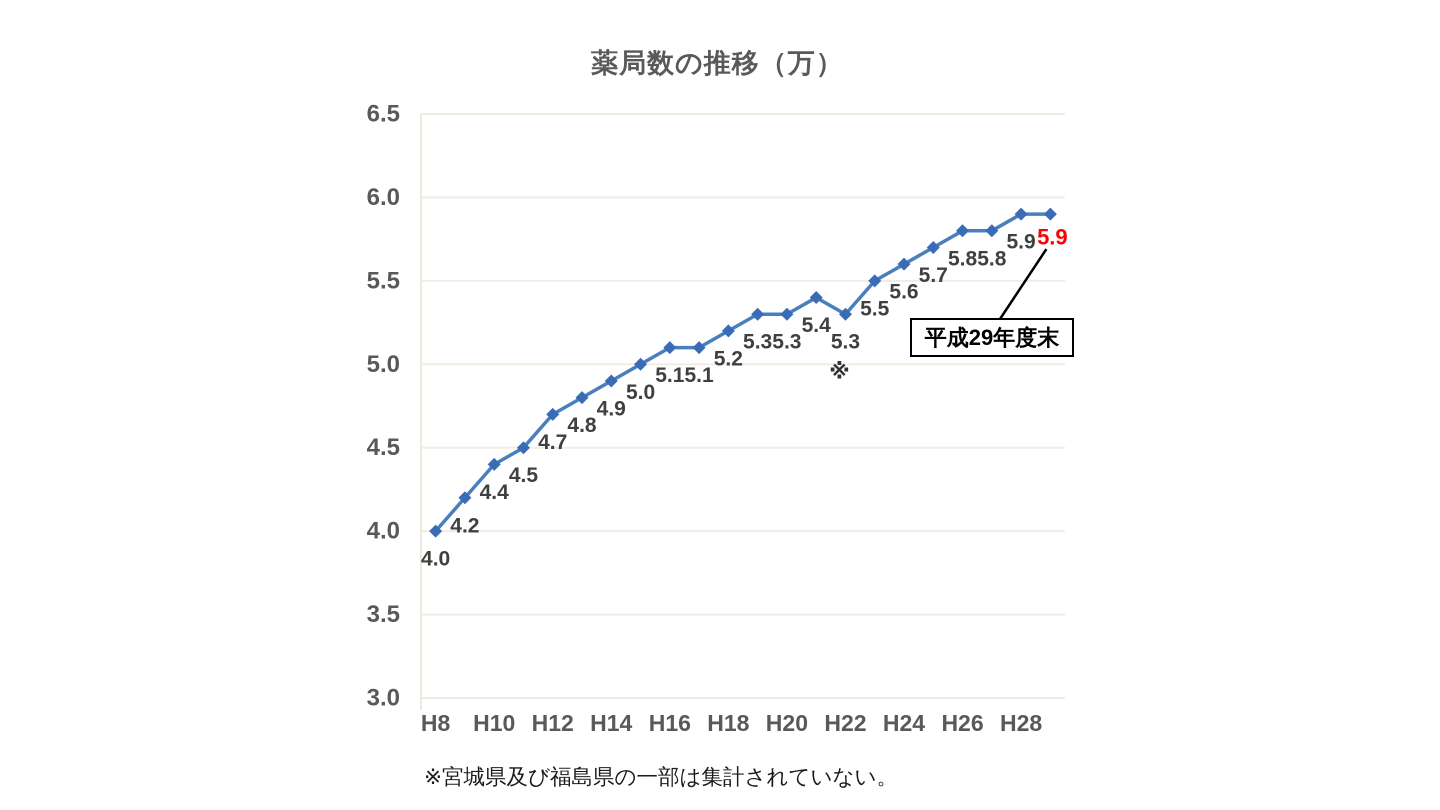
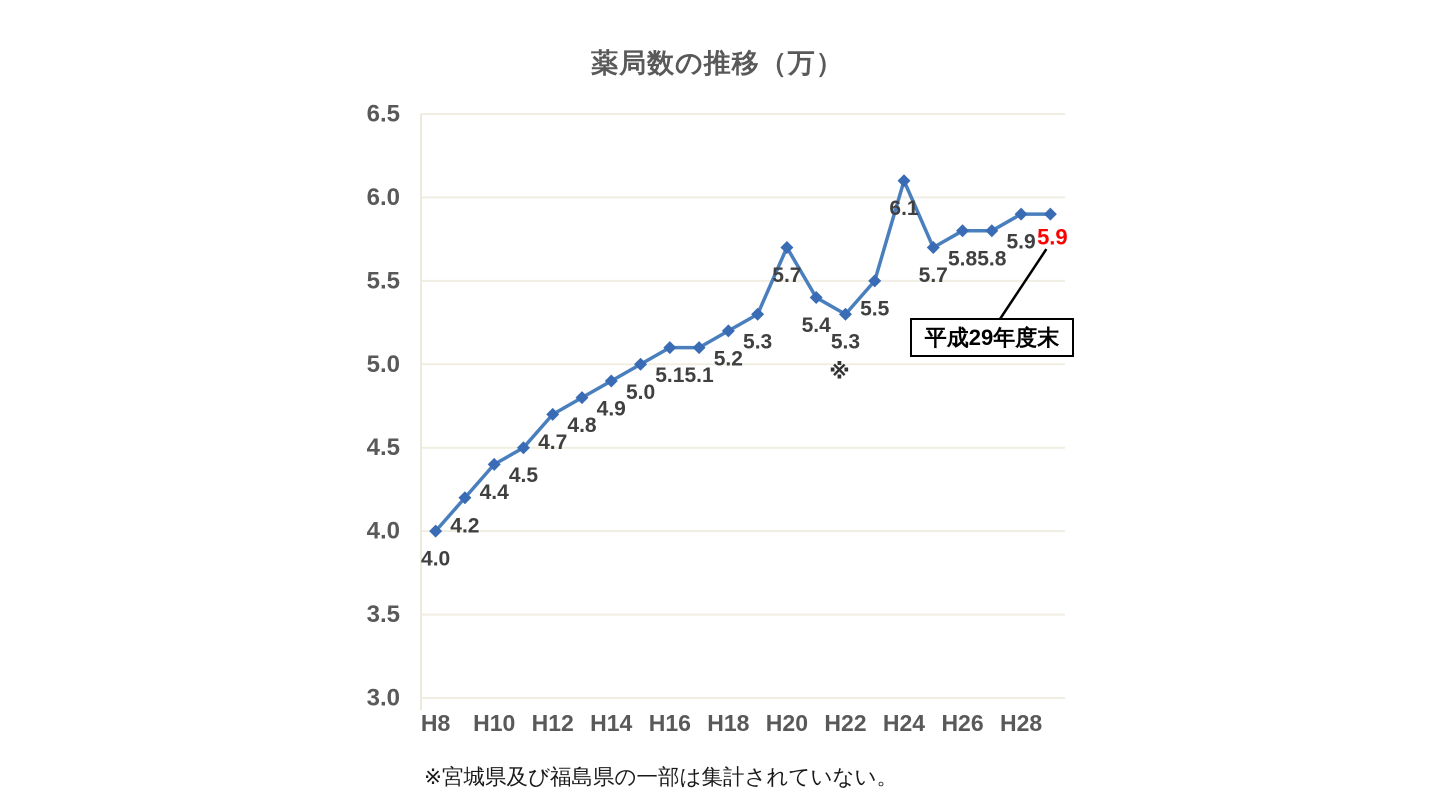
H20: 5.3 -> 5.7
H24: 5.6 -> 6.1
